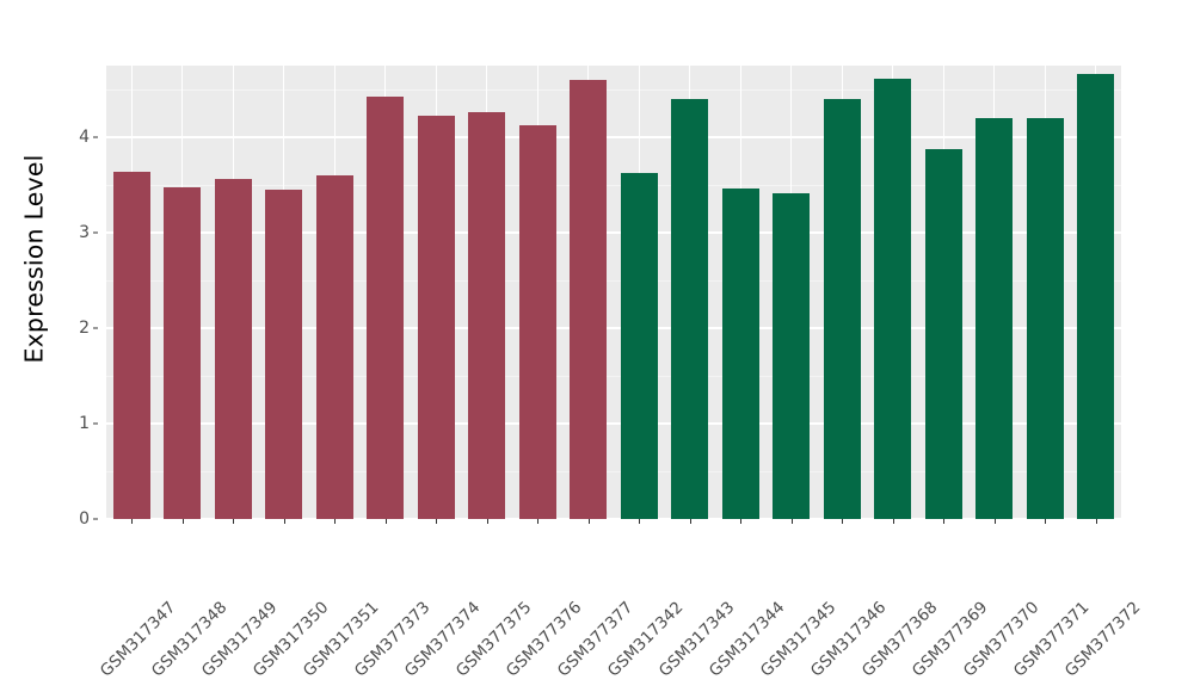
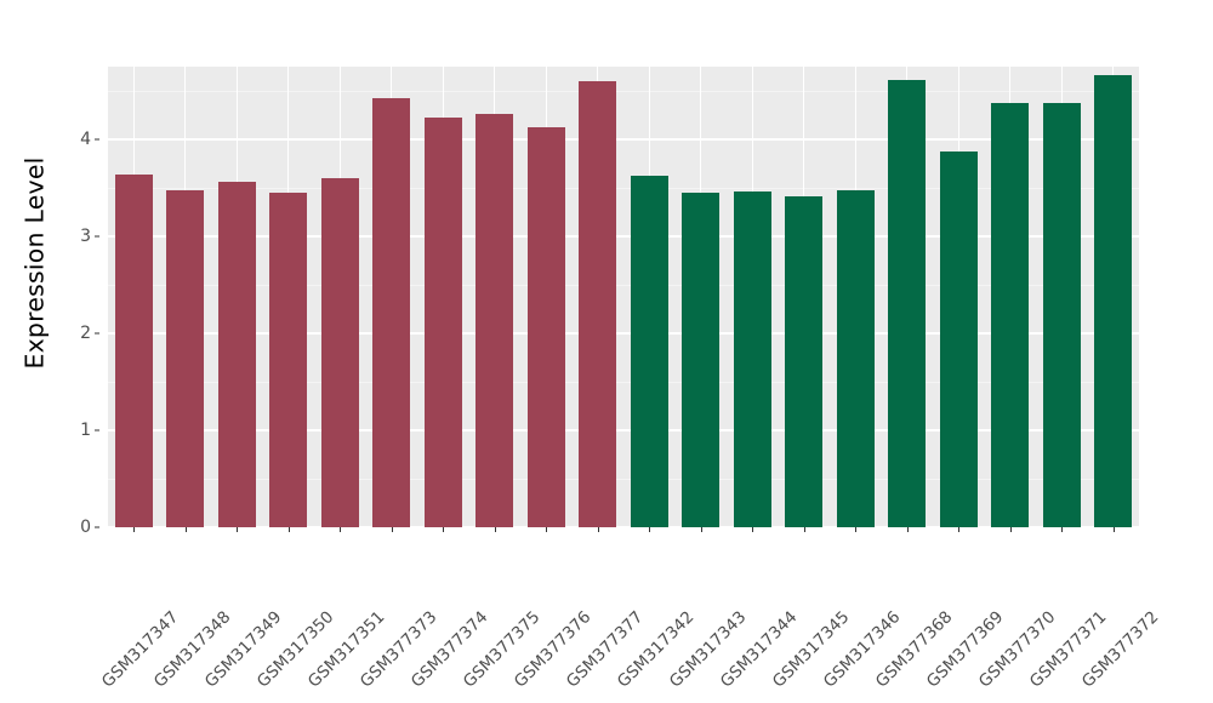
GSM317343: 4.4 -> 3.5
GSM317346: 4.4 -> 3.5
GSM377370: 4.2 -> 4.4
GSM377371: 4.2 -> 4.4
